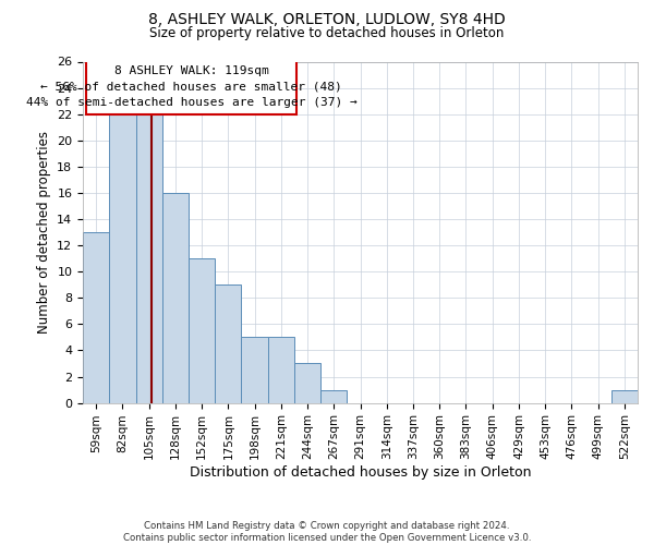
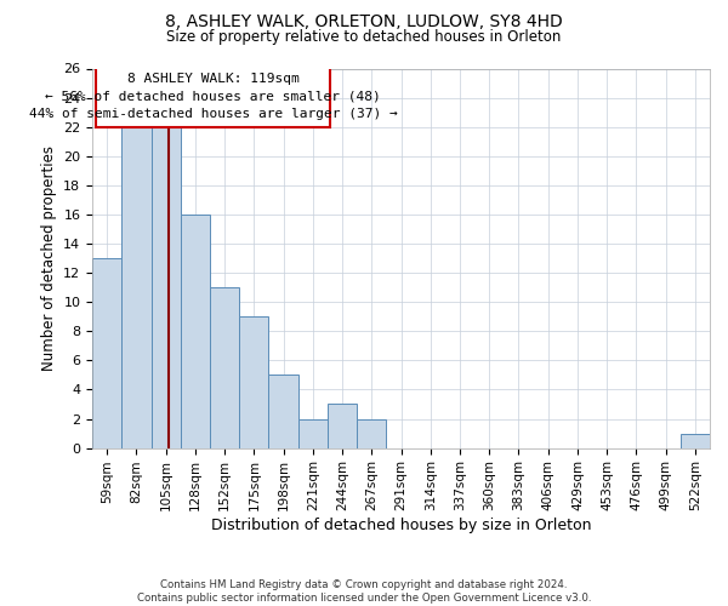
221sqm: 5 -> 2
267sqm: 1 -> 2
